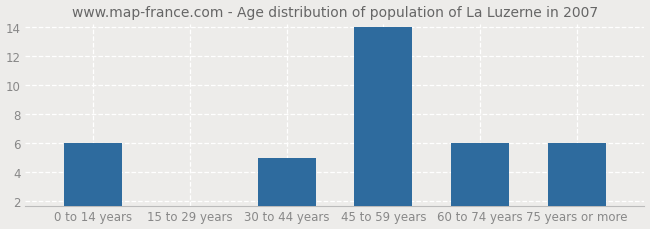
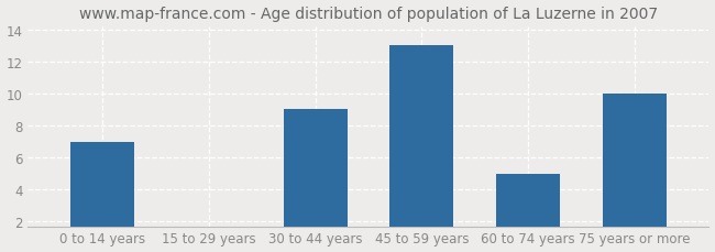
0 to 14 years: 6 -> 7
30 to 44 years: 5 -> 9
45 to 59 years: 14 -> 13
60 to 74 years: 6 -> 5
75 years or more: 6 -> 10
